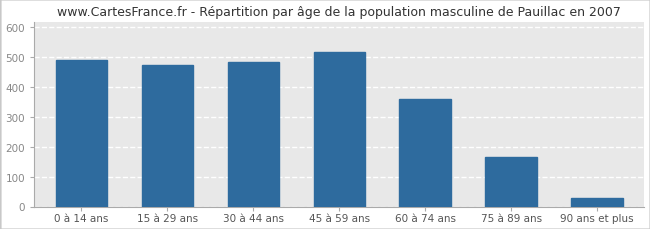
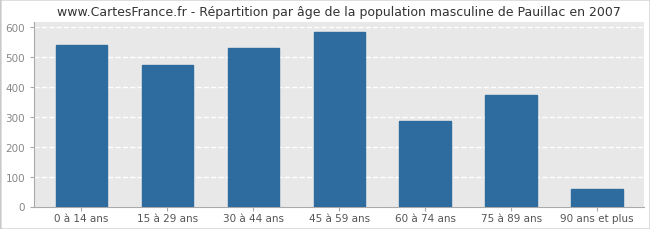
0 à 14 ans: 490 -> 540
30 à 44 ans: 484 -> 530
45 à 59 ans: 519 -> 585
60 à 74 ans: 361 -> 285
75 à 89 ans: 165 -> 375
90 ans et plus: 27 -> 60
